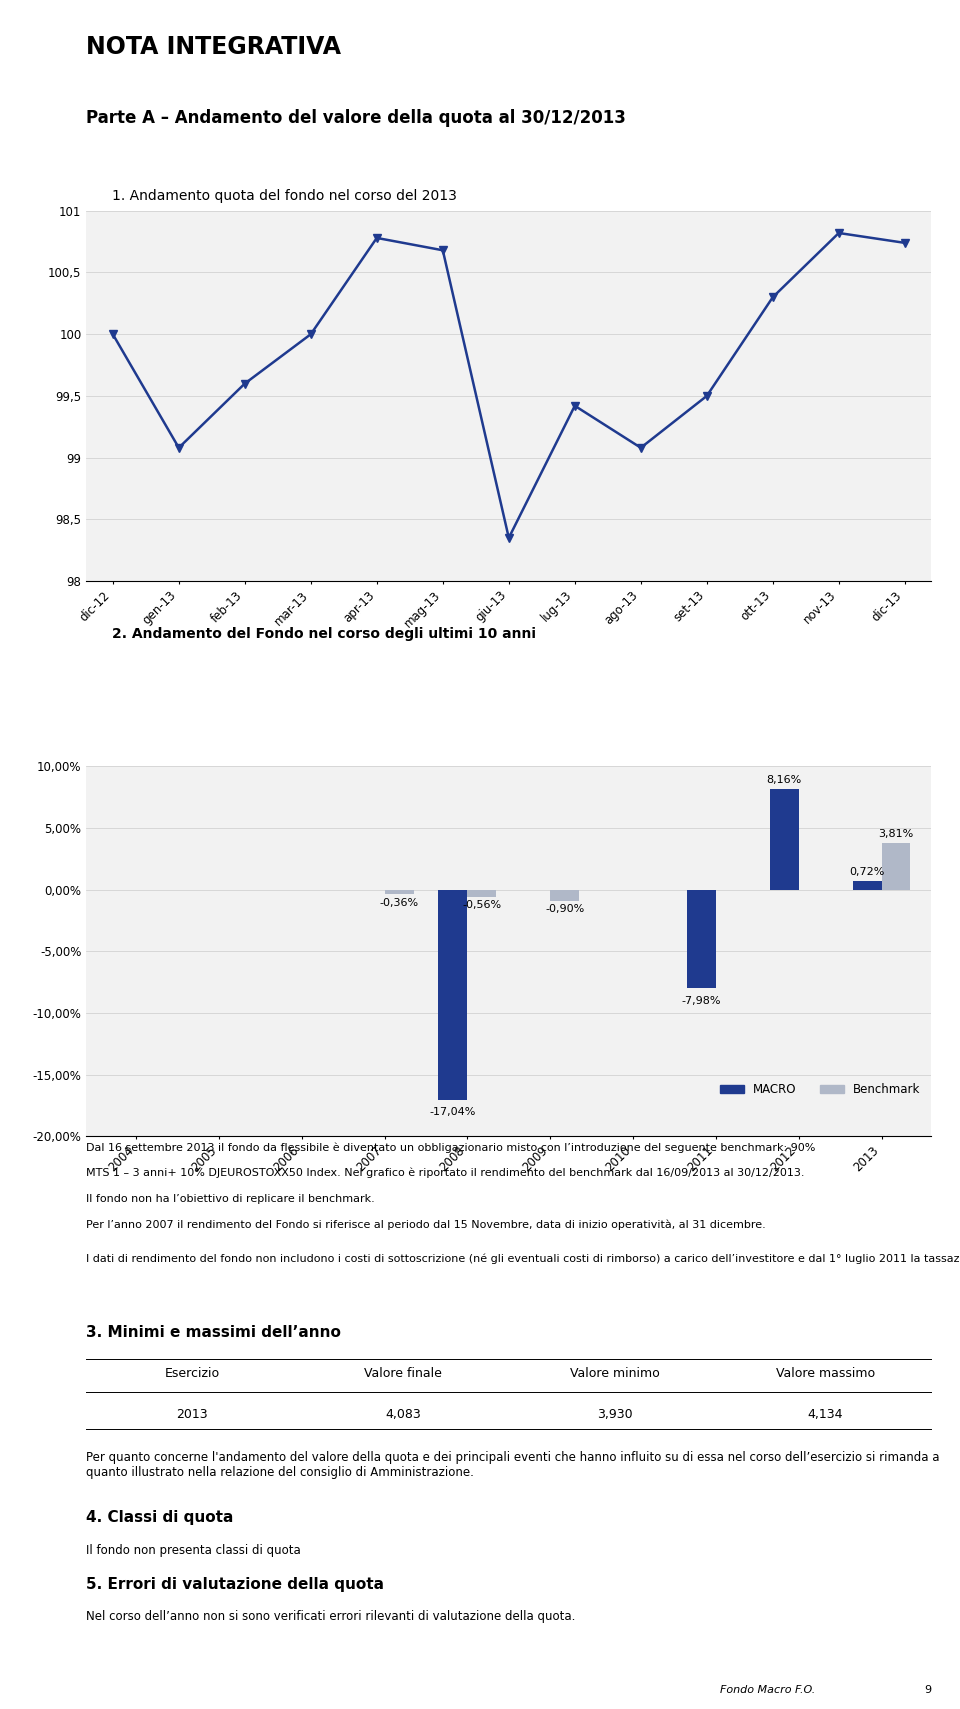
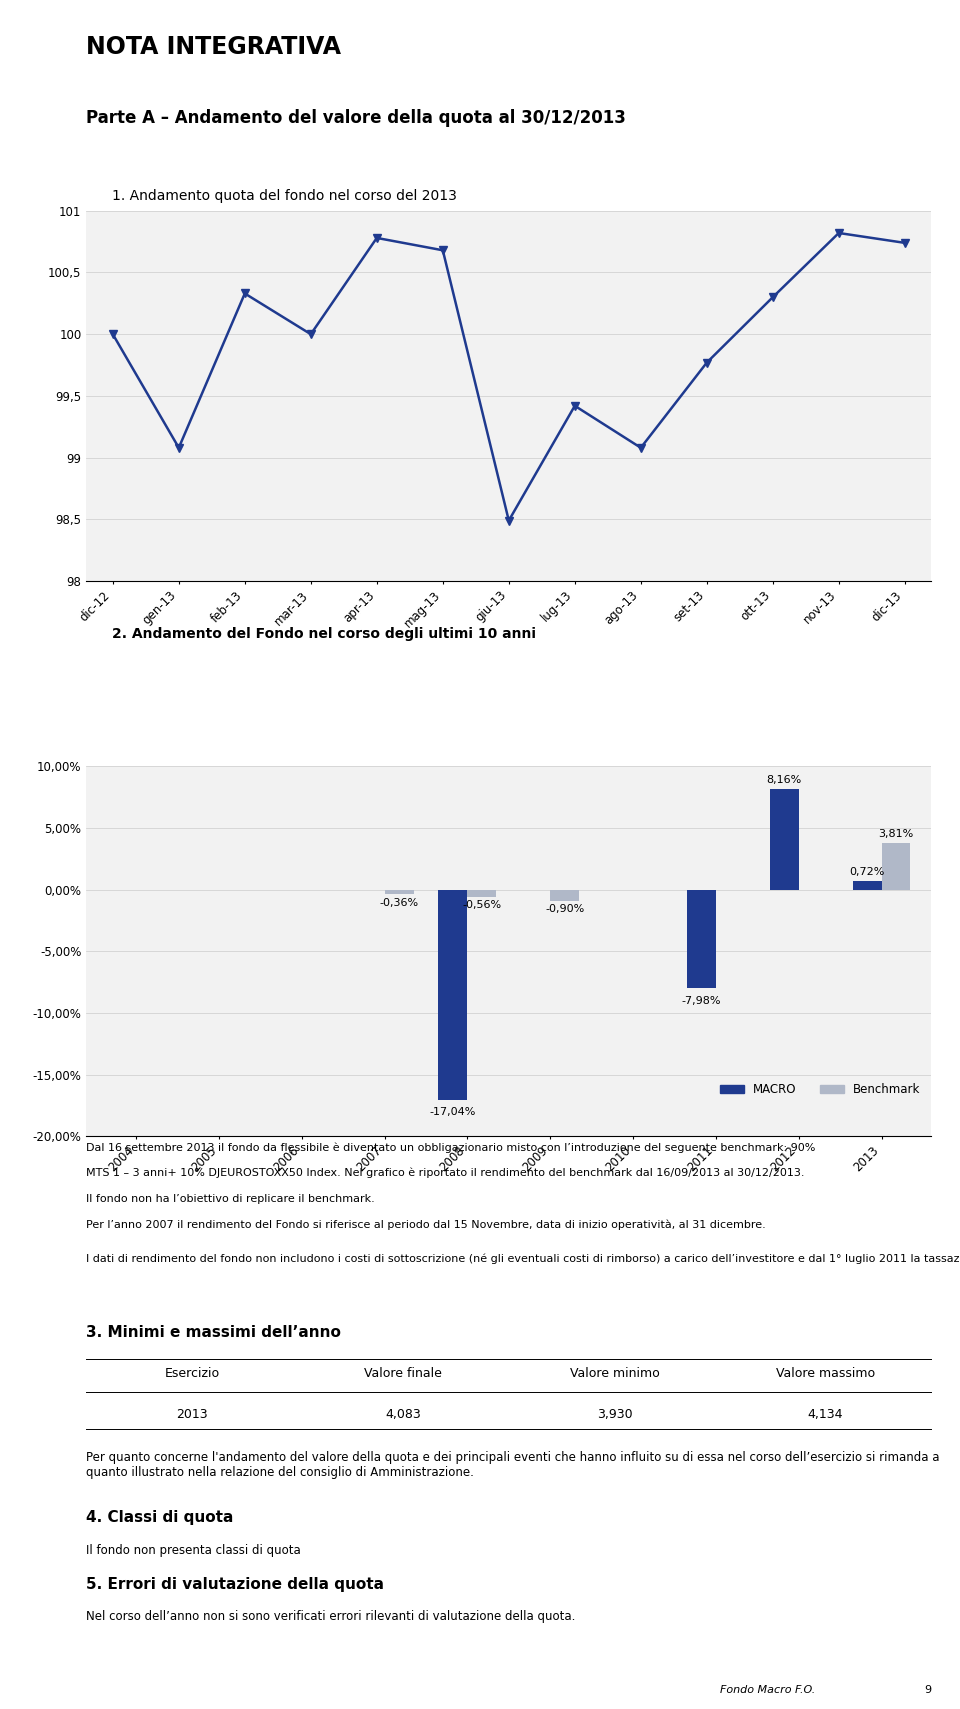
feb-13: 99,60 -> 100,33
giu-13: 98,35 -> 98,49
set-13: 99,50 -> 99,77
